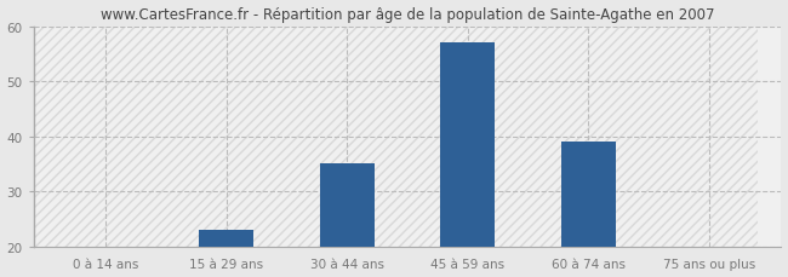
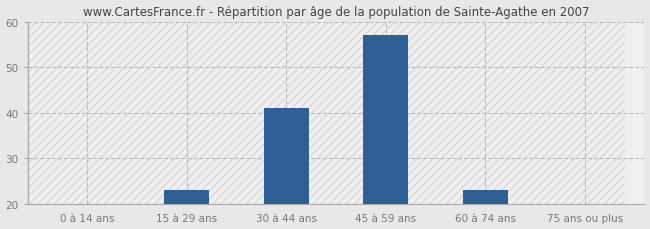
30 à 44 ans: 35 -> 41
60 à 74 ans: 39 -> 23
